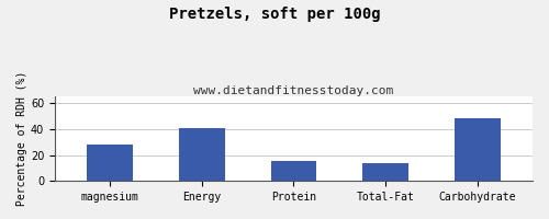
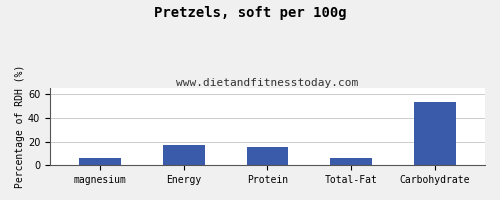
magnesium: 28 -> 6
Energy: 41 -> 17
Total-Fat: 14 -> 6
Carbohydrate: 48 -> 53
